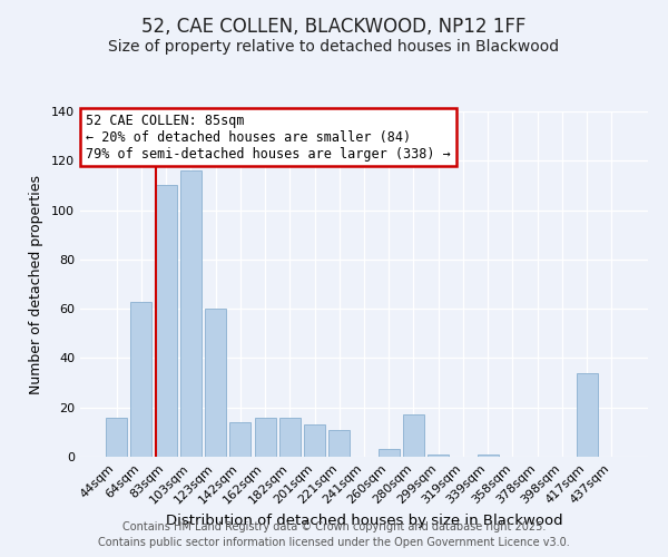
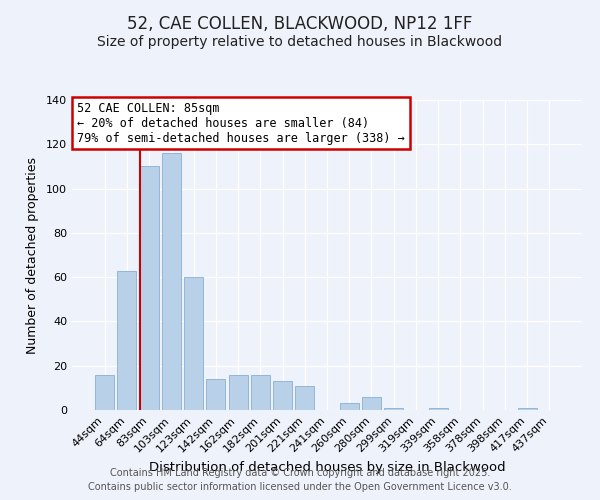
280sqm: 17 -> 6
417sqm: 34 -> 1
